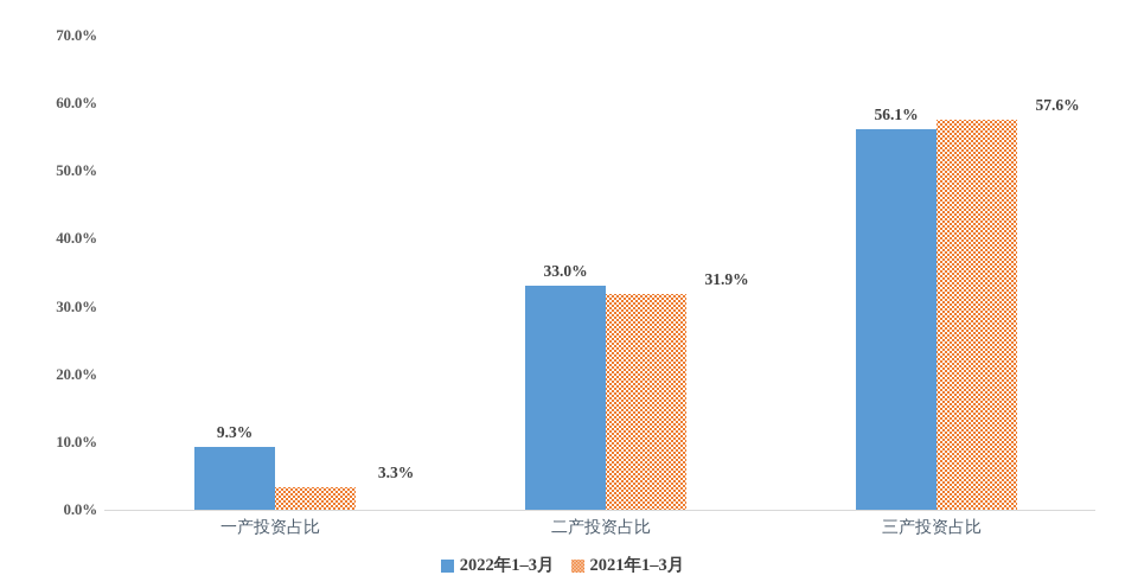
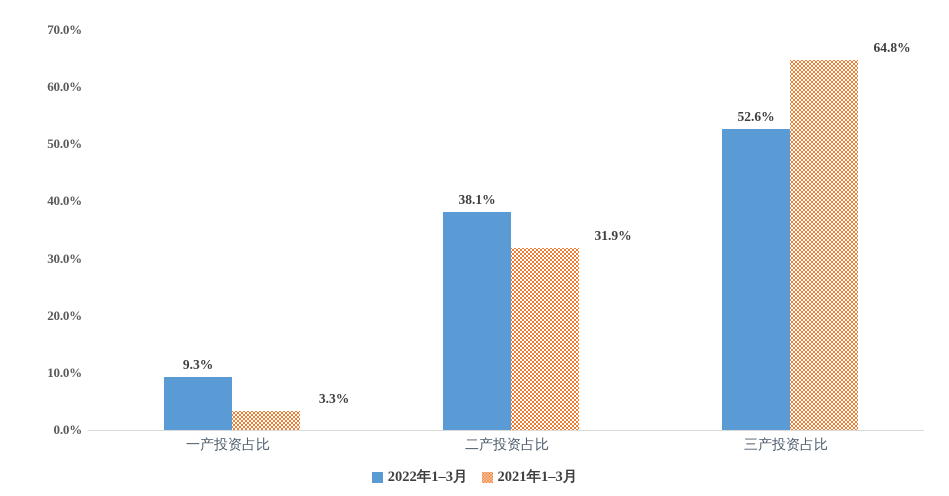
2022年1–3月/二产投资占比: 33.0% -> 38.1%
2022年1–3月/三产投资占比: 56.1% -> 52.6%
2021年1–3月/三产投资占比: 57.6% -> 64.8%
